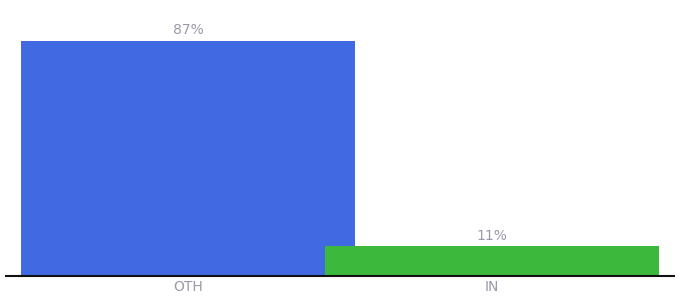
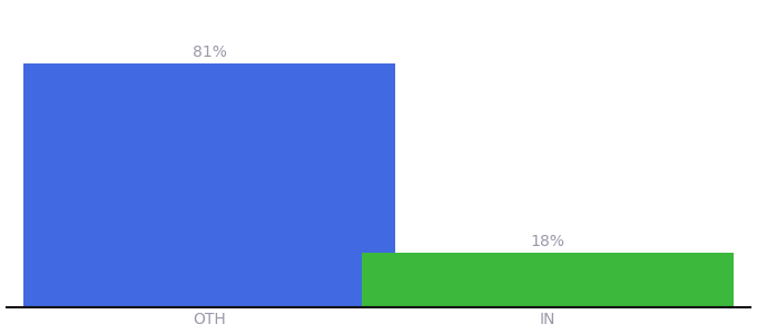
OTH: 87% -> 81%
IN: 11% -> 18%
